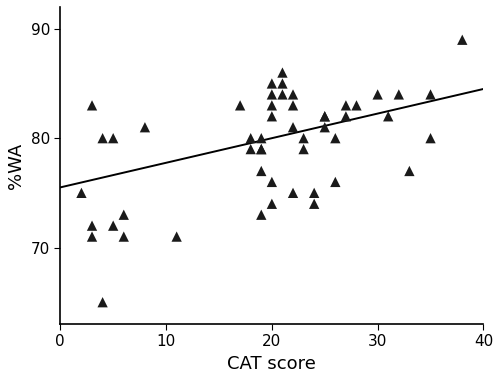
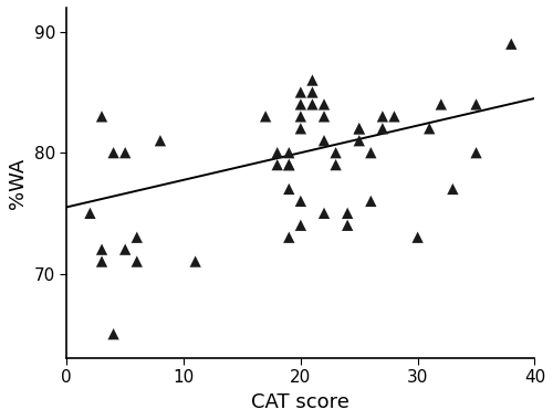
30: 84 -> 73
